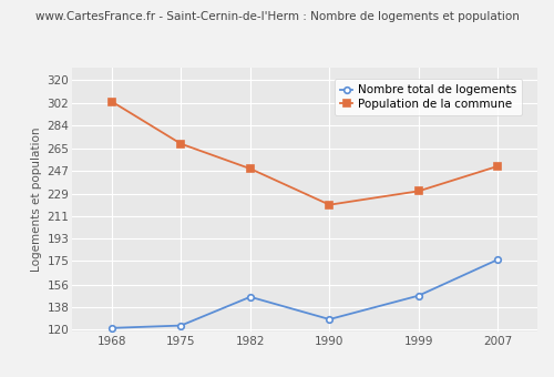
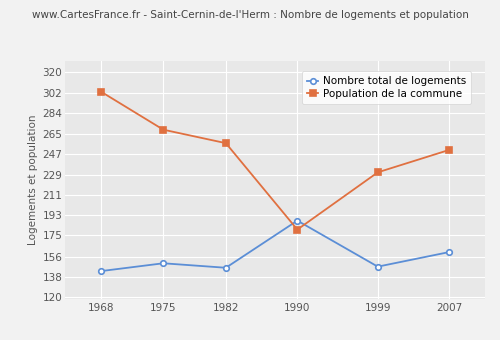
Nombre total de logements/1968: 121 -> 143
Nombre total de logements/1975: 123 -> 150
Population de la commune/1982: 249 -> 257
Nombre total de logements/1990: 128 -> 188
Population de la commune/1990: 220 -> 180
Nombre total de logements/2007: 176 -> 160
